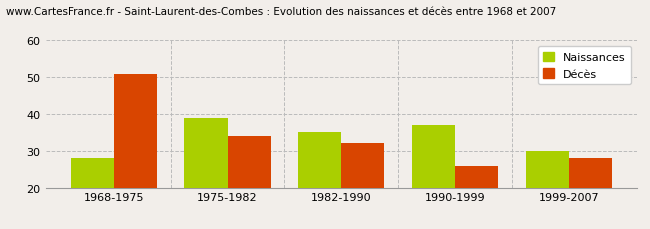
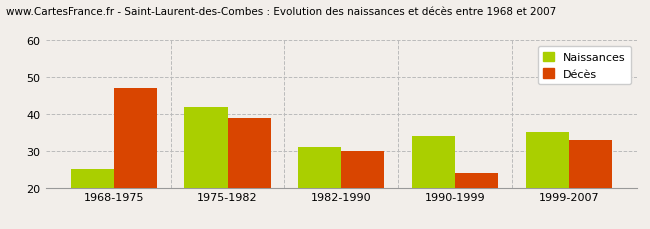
Naissances/1968-1975: 28 -> 25
Décès/1968-1975: 51 -> 47
Naissances/1975-1982: 39 -> 42
Décès/1975-1982: 34 -> 39
Naissances/1982-1990: 35 -> 31
Décès/1982-1990: 32 -> 30
Naissances/1990-1999: 37 -> 34
Décès/1990-1999: 26 -> 24
Naissances/1999-2007: 30 -> 35
Décès/1999-2007: 28 -> 33
